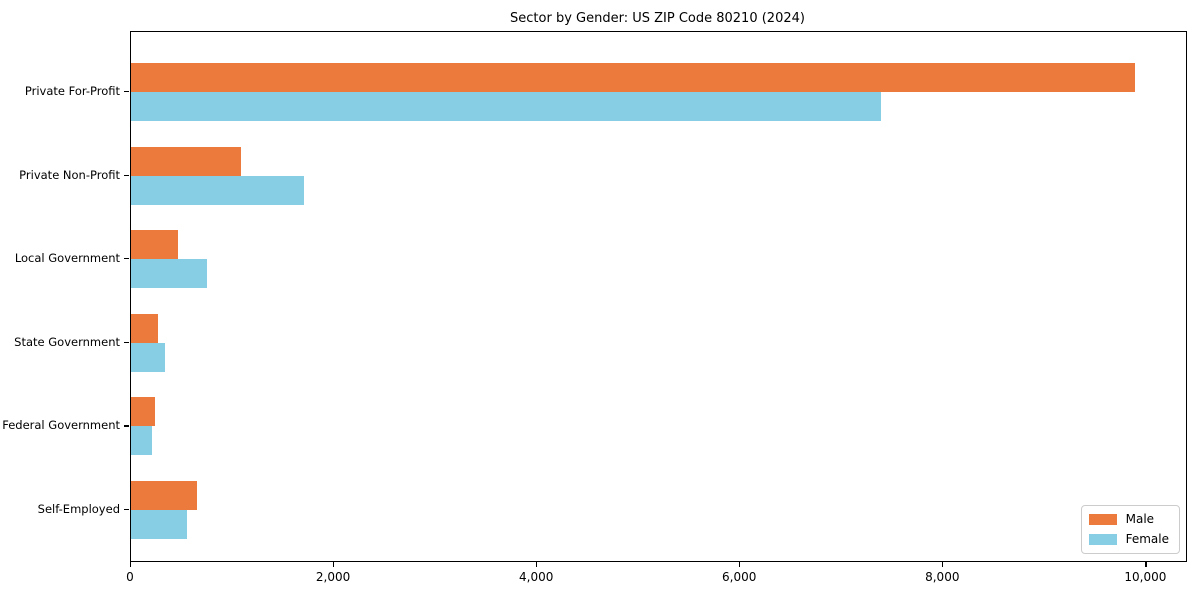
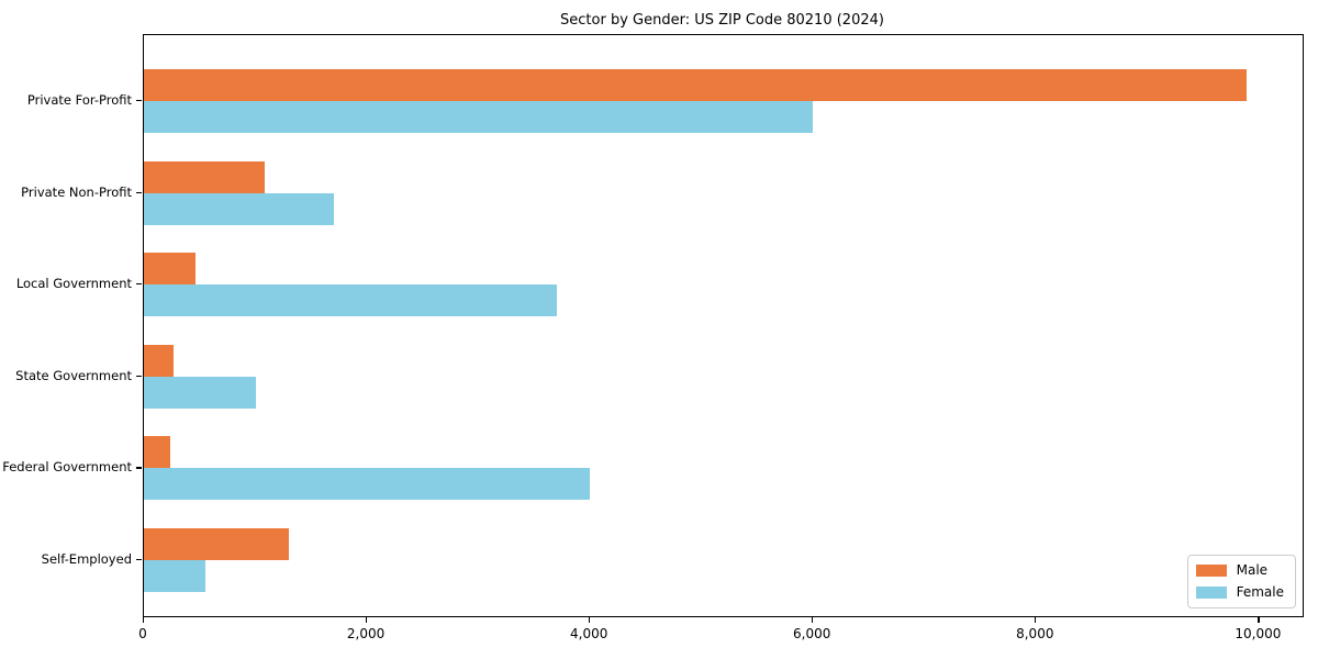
Female/Private For-Profit: 7400 -> 6000
Female/Local Government: 800 -> 3700
Female/State Government: 300 -> 1000
Female/Federal Government: 200 -> 4000
Male/Self-Employed: 600 -> 1300
